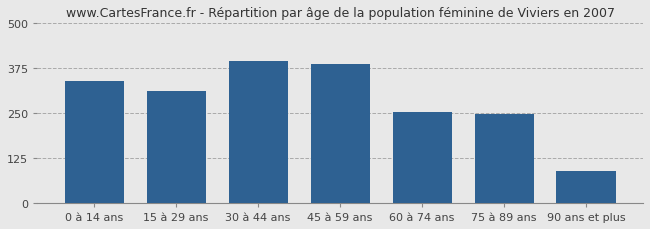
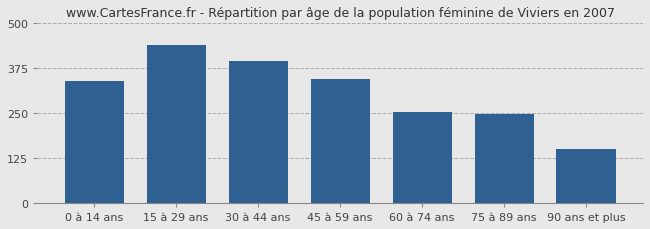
15 à 29 ans: 310 -> 440
45 à 59 ans: 385 -> 345
90 ans et plus: 88 -> 150
